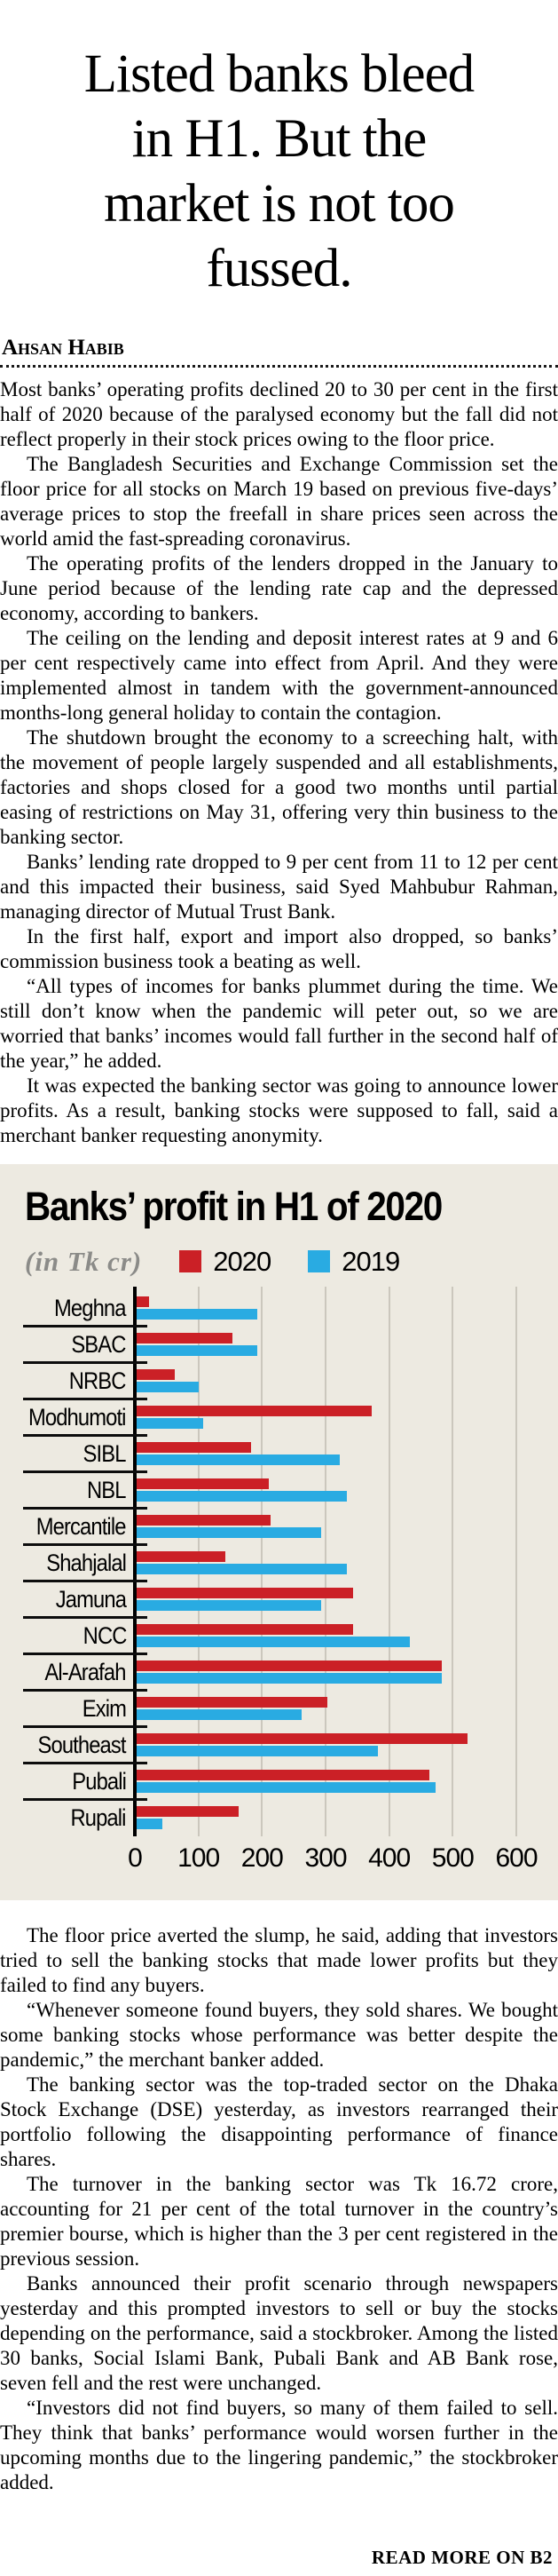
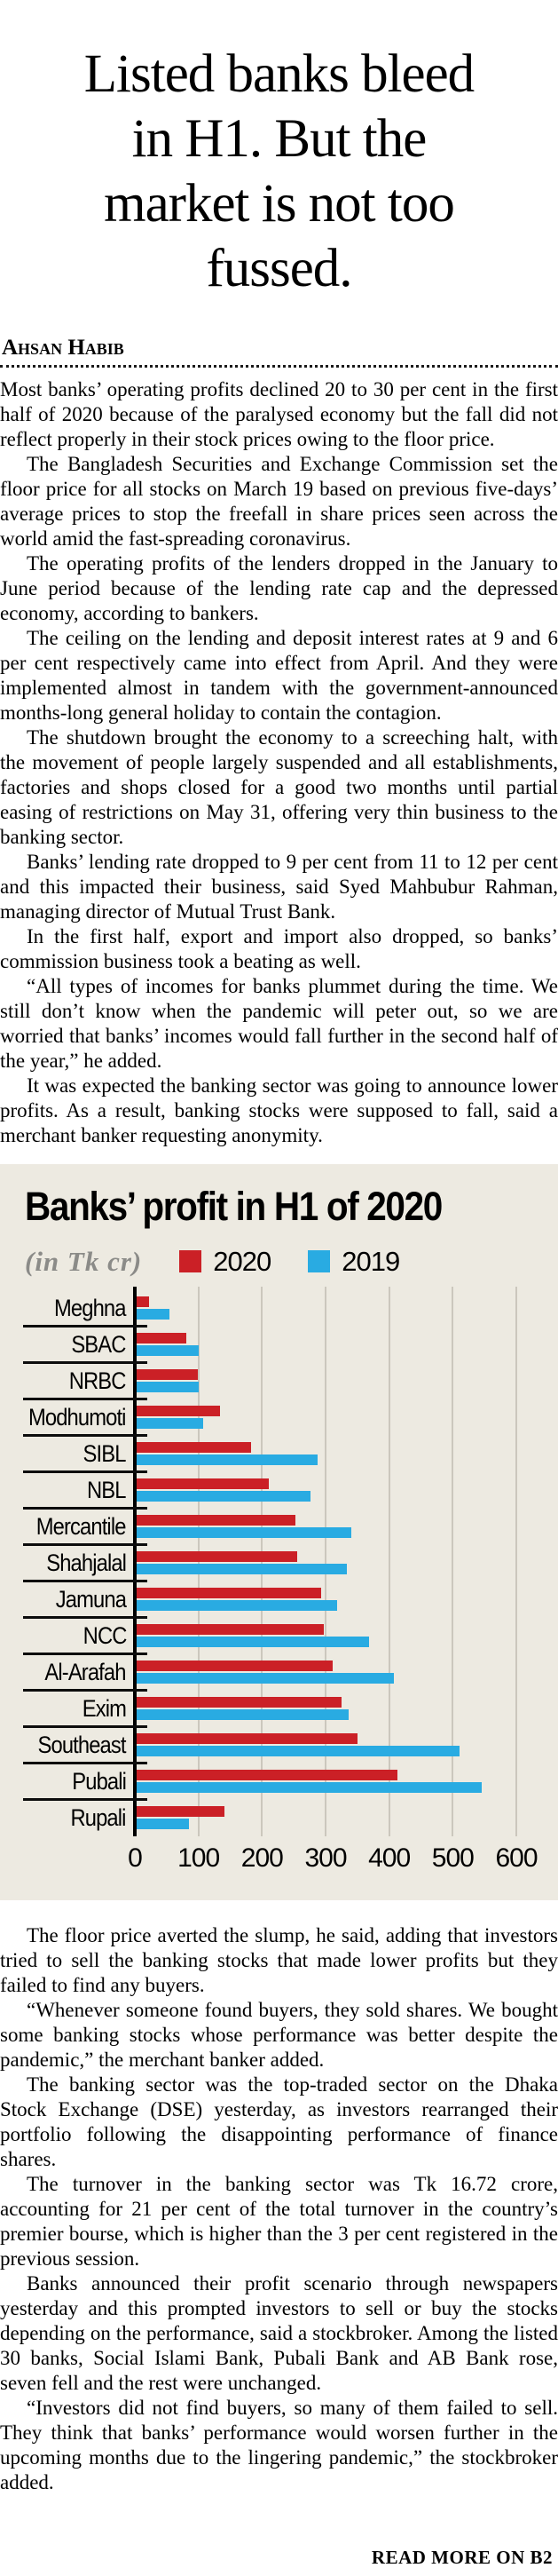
2019/Meghna: 190 -> 50
2020/SBAC: 150 -> 80
2019/SBAC: 190 -> 100
2020/NRBC: 60 -> 100
2020/Modhumoti: 370 -> 130
2019/SIBL: 320 -> 280
2019/NBL: 330 -> 270
2020/Mercantile: 210 -> 250
2019/Mercantile: 290 -> 340
2020/Shahjalal: 140 -> 250
2020/Jamuna: 340 -> 290
2019/Jamuna: 290 -> 320
2020/NCC: 340 -> 300
2019/NCC: 430 -> 360
2020/Al-Arafah: 480 -> 310
2019/Al-Arafah: 480 -> 400
2020/Exim: 300 -> 320
2019/Exim: 260 -> 330
2020/Southeast: 520 -> 350
2019/Southeast: 380 -> 510
2020/Pubali: 460 -> 410
2019/Pubali: 470 -> 540
2020/Rupali: 160 -> 140
2019/Rupali: 40 -> 80
